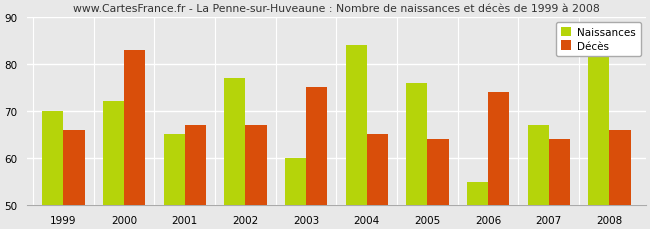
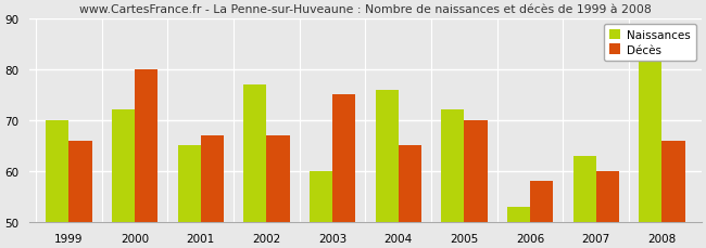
Décès/2000: 83 -> 80
Naissances/2004: 84 -> 76
Naissances/2005: 76 -> 72
Décès/2005: 64 -> 70
Naissances/2006: 55 -> 53
Décès/2006: 74 -> 58
Naissances/2007: 67 -> 63
Décès/2007: 64 -> 60
